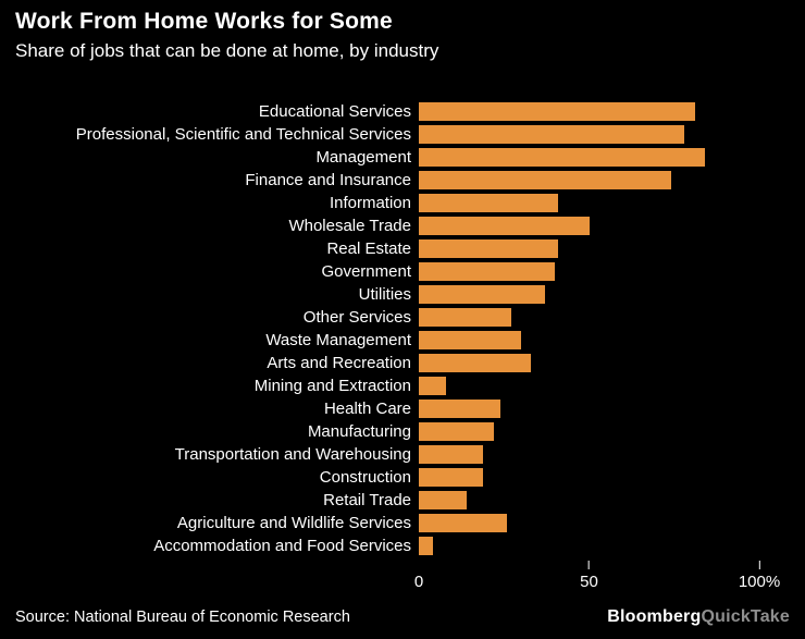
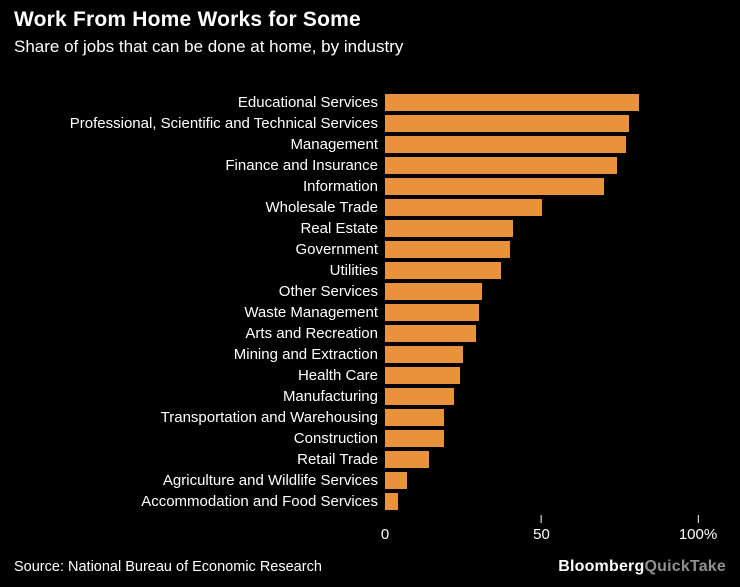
Management: 84% -> 77%
Information: 41% -> 70%
Other Services: 27% -> 31%
Arts and Recreation: 33% -> 29%
Mining and Extraction: 8% -> 25%
Agriculture and Wildlife Services: 26% -> 7%
